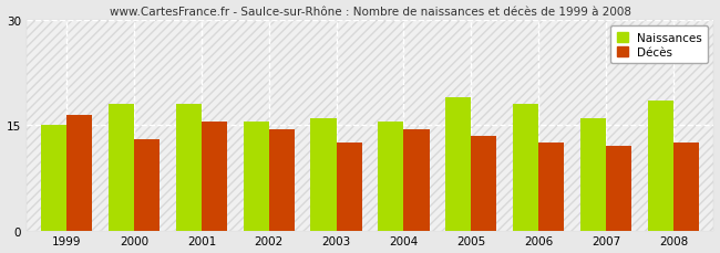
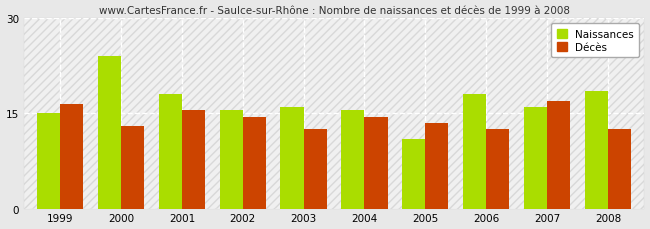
Naissances/2000: 18.0 -> 24.0
Naissances/2005: 19.0 -> 11.0
Décès/2007: 12.0 -> 17.0
